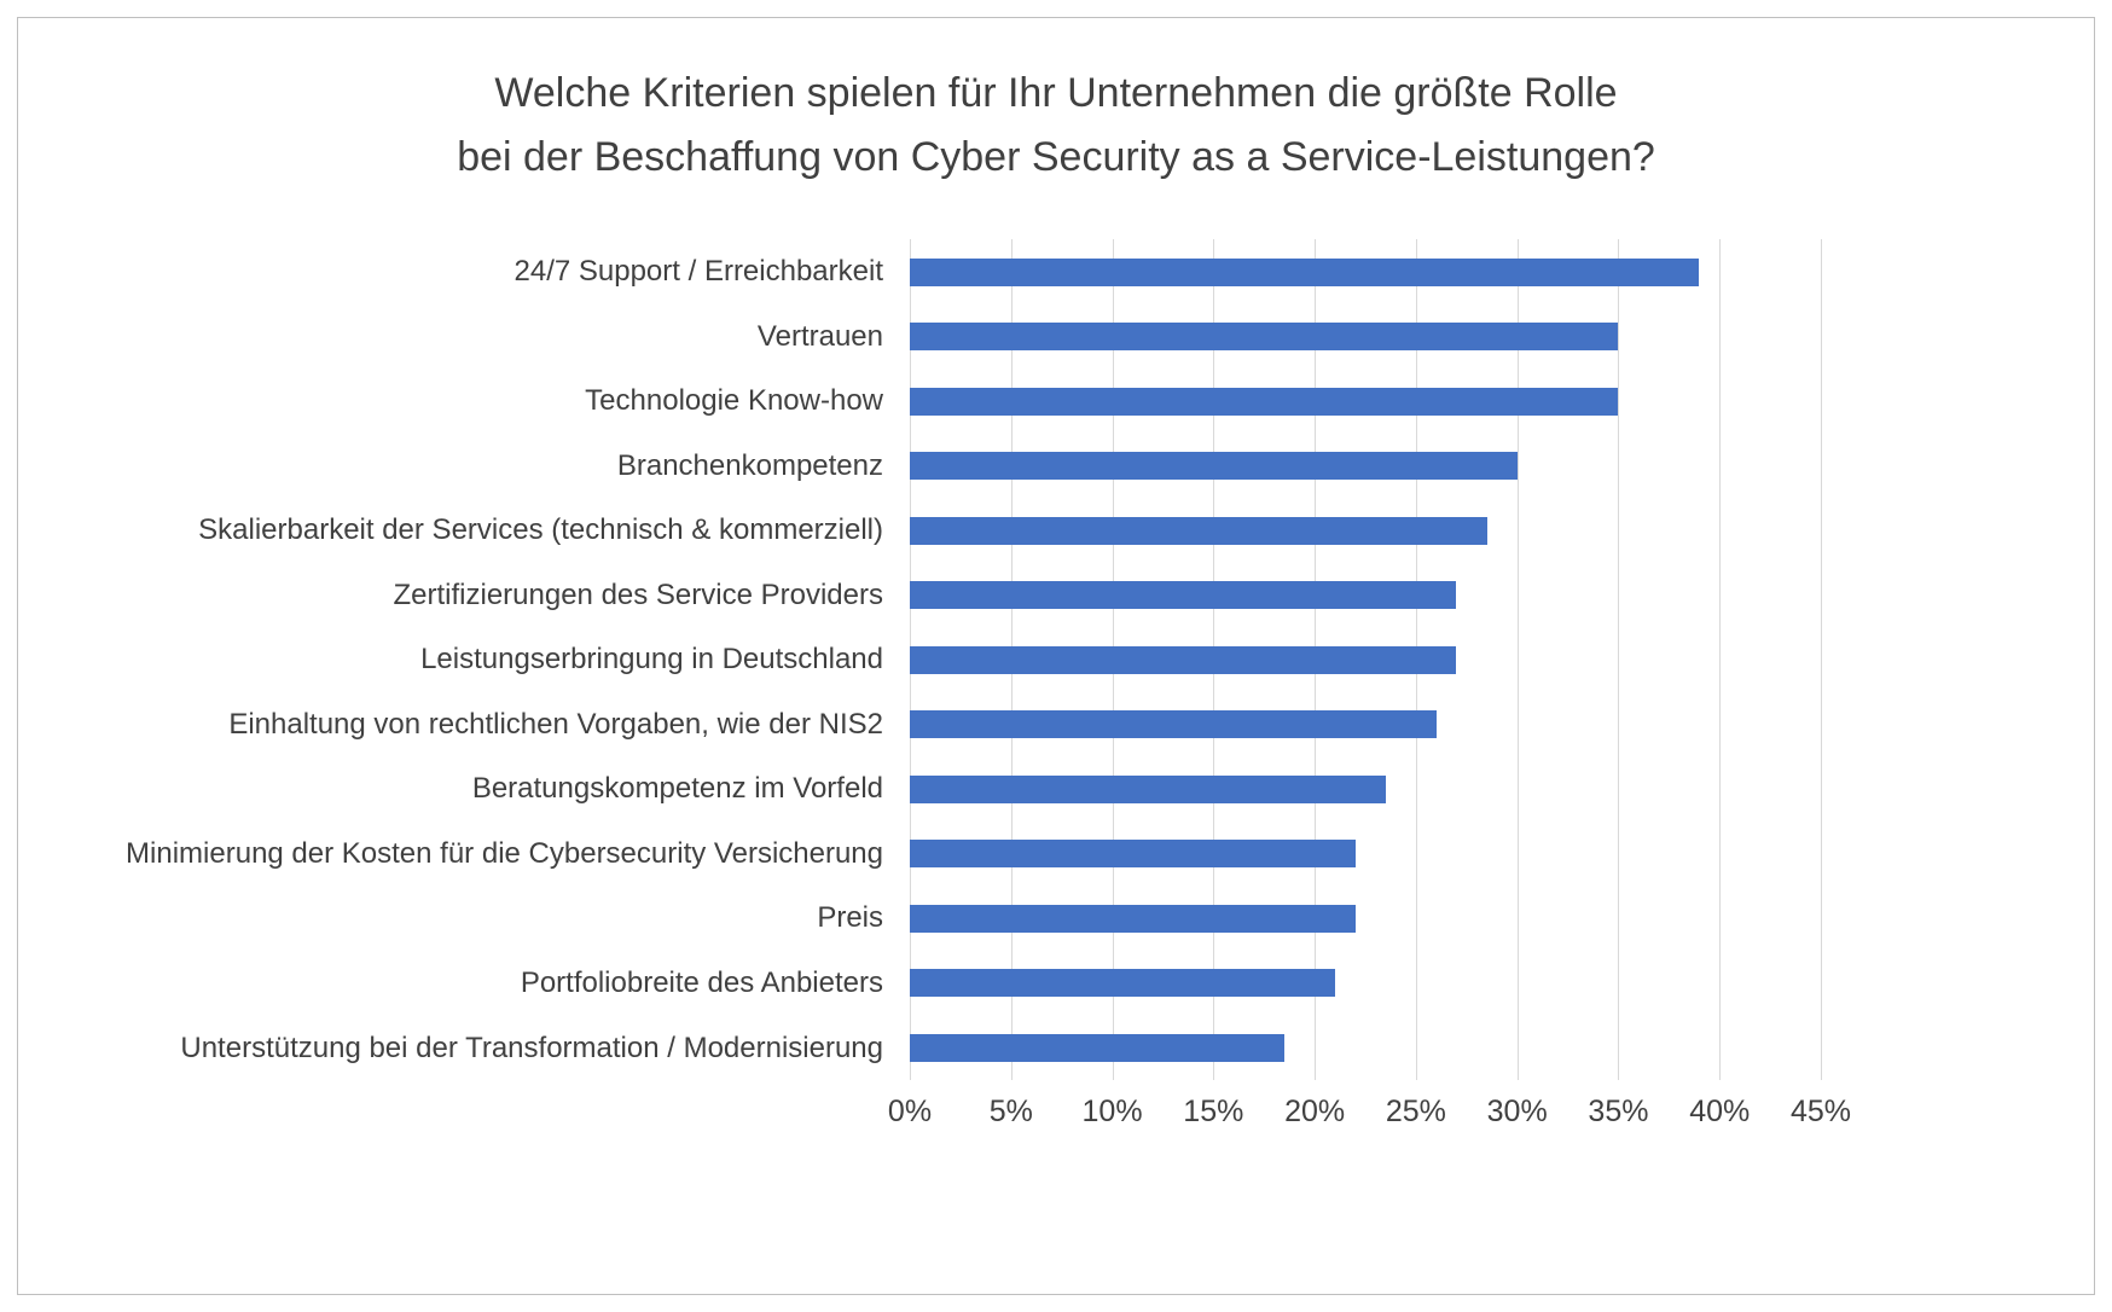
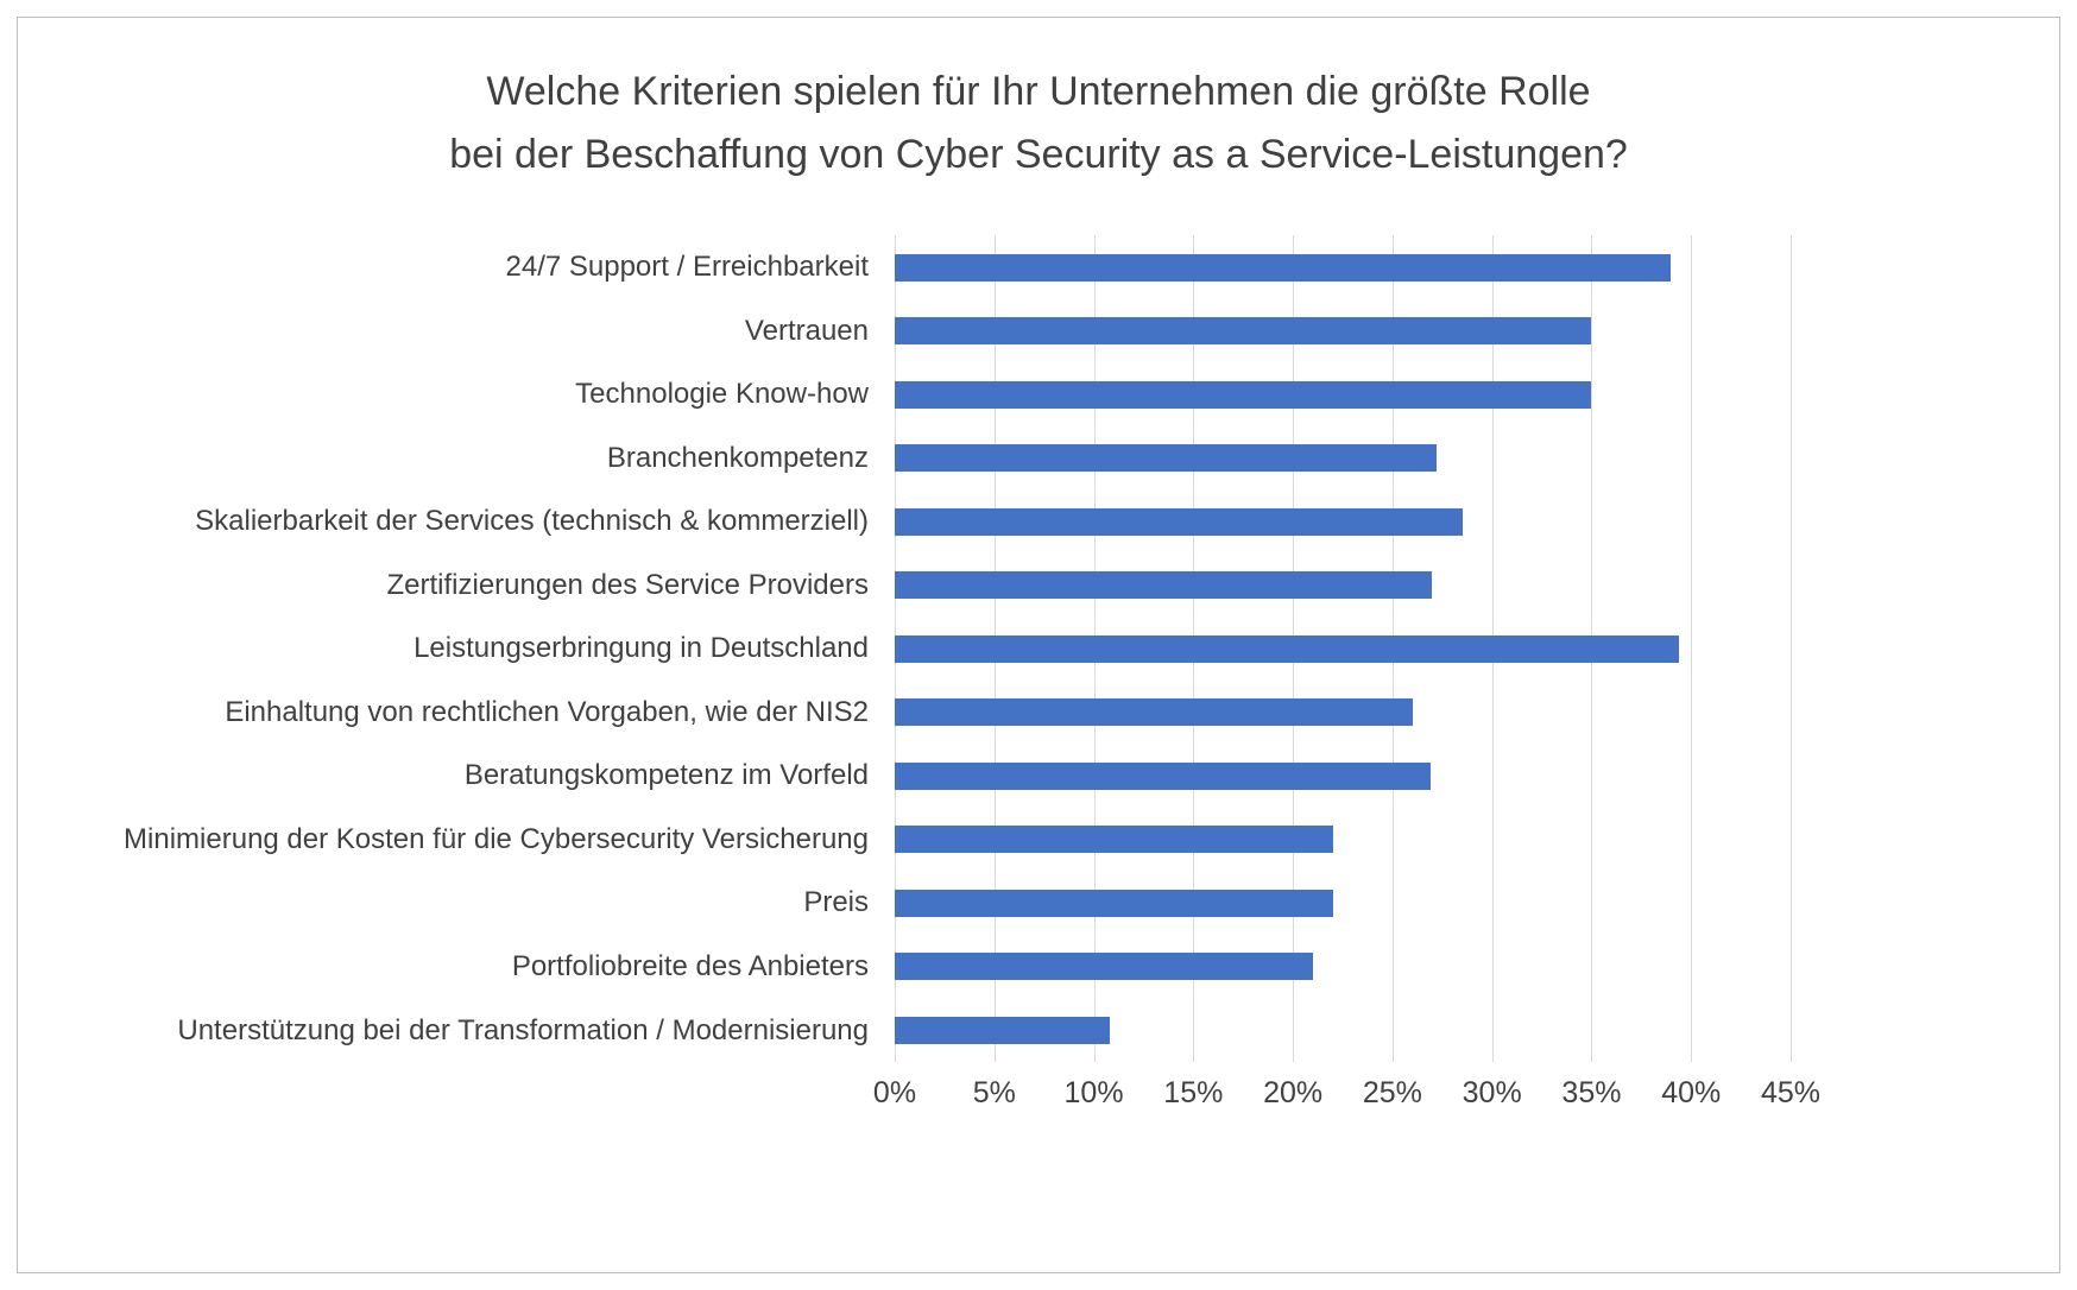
Branchenkompetenz: 30.0% -> 27.2%
Leistungserbringung in Deutschland: 27.0% -> 39.4%
Beratungskompetenz im Vorfeld: 23.5% -> 26.9%
Unterstützung bei der Transformation / Modernisierung: 18.5% -> 10.8%
